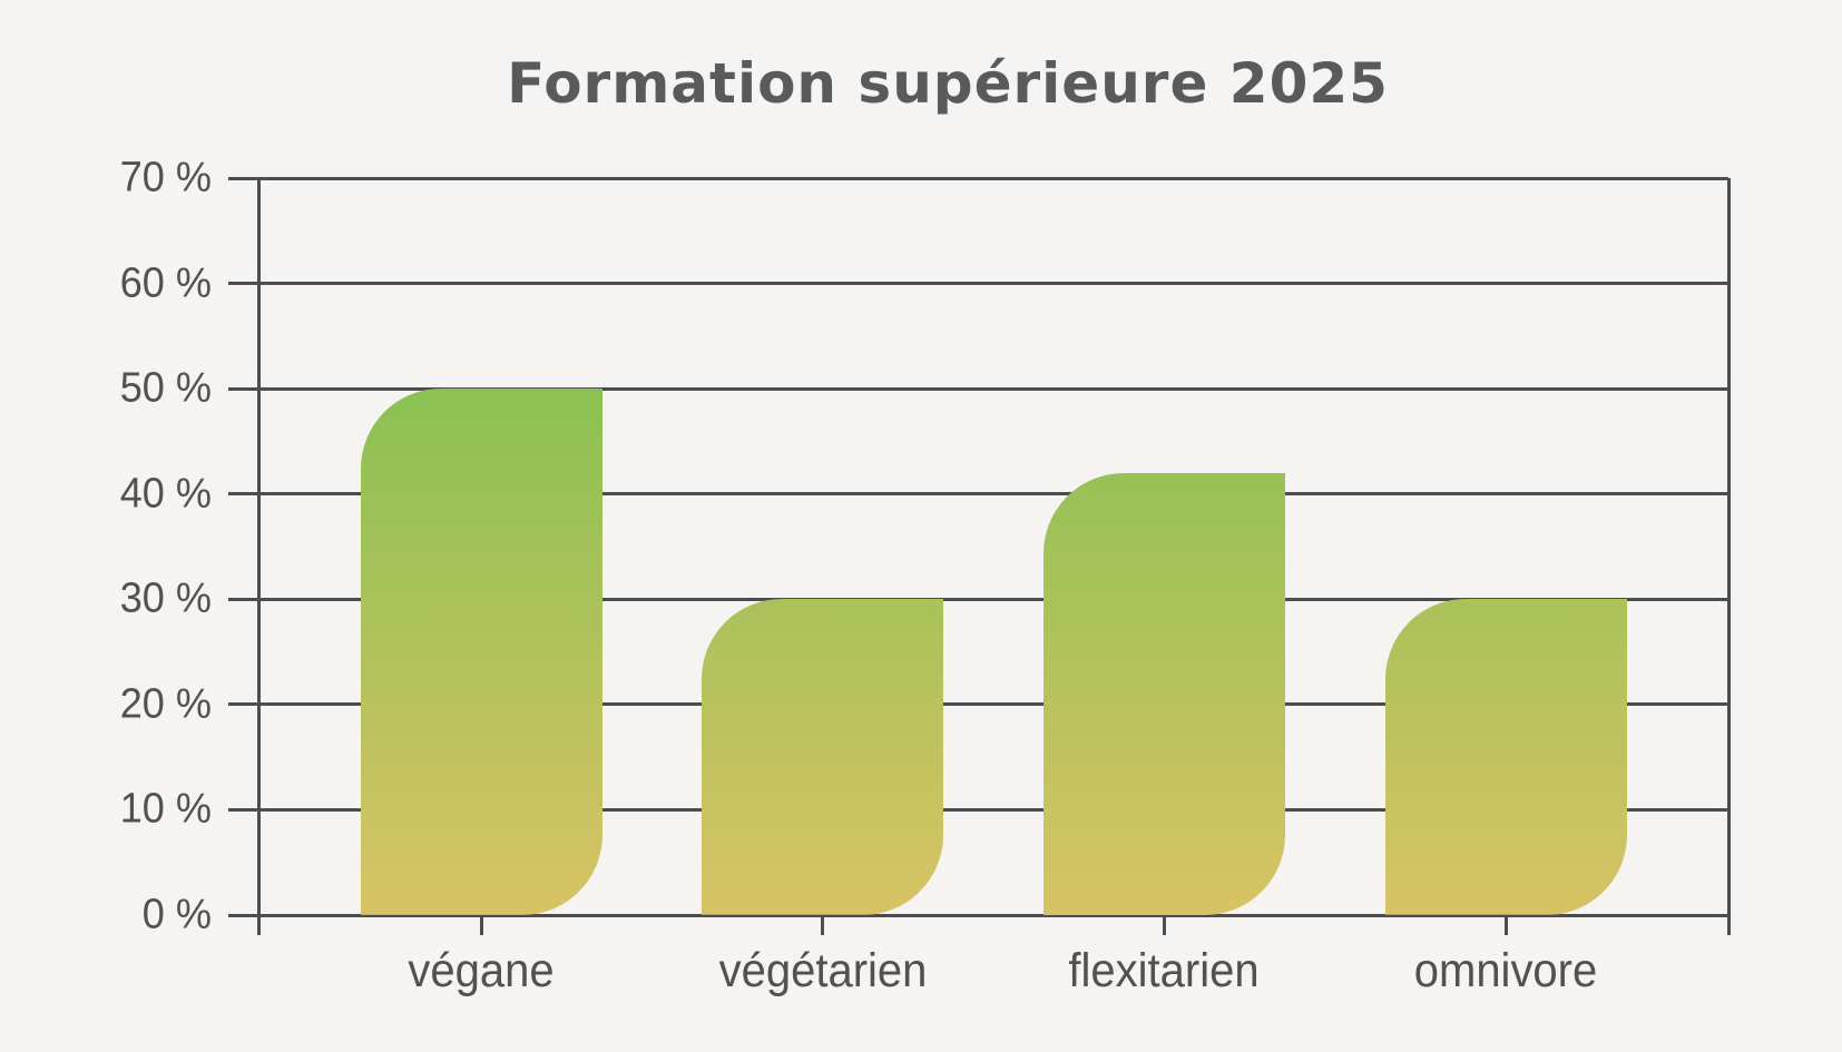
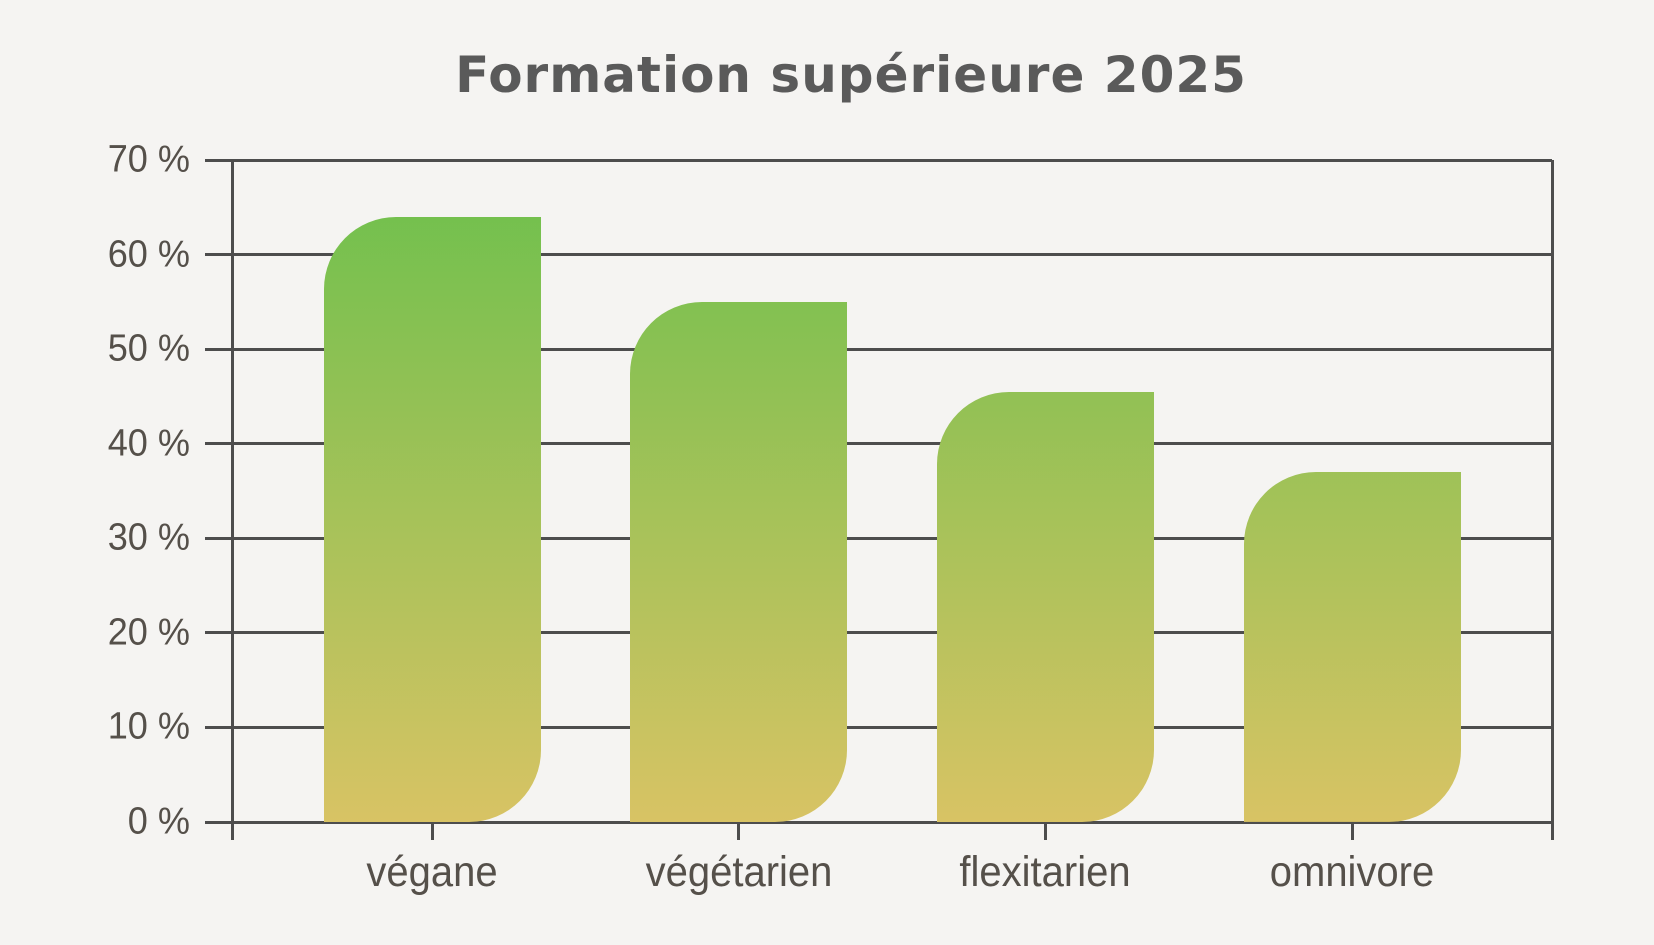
végane: 50% -> 64%
végétarien: 30% -> 55%
flexitarien: 42% -> 46%
omnivore: 30% -> 37%
